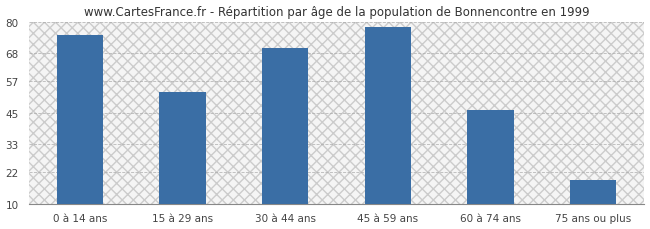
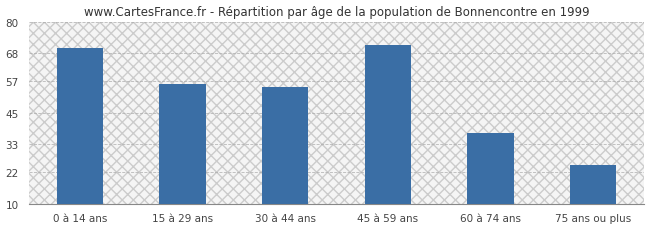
0 à 14 ans: 75 -> 70
15 à 29 ans: 53 -> 56
30 à 44 ans: 70 -> 55
45 à 59 ans: 78 -> 71
60 à 74 ans: 46 -> 37
75 ans ou plus: 19 -> 25
